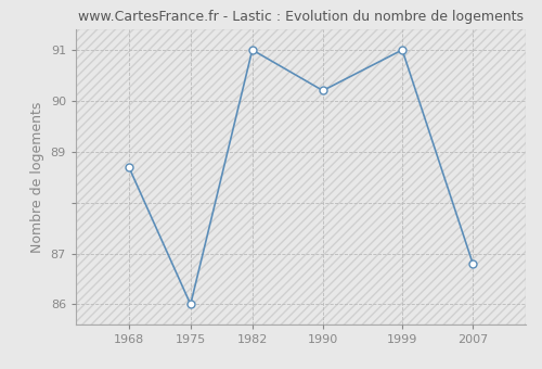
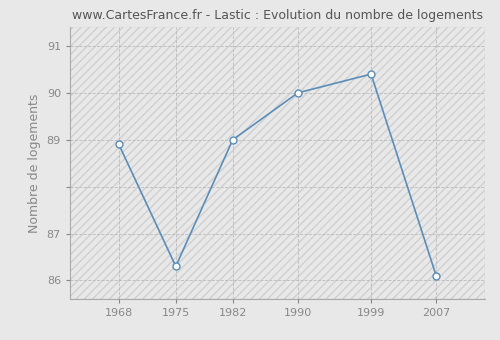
1968: 88.7 -> 88.9
1975: 86.0 -> 86.3
1982: 91.0 -> 89.0
1990: 90.2 -> 90.0
1999: 91.0 -> 90.4
2007: 86.8 -> 86.1
